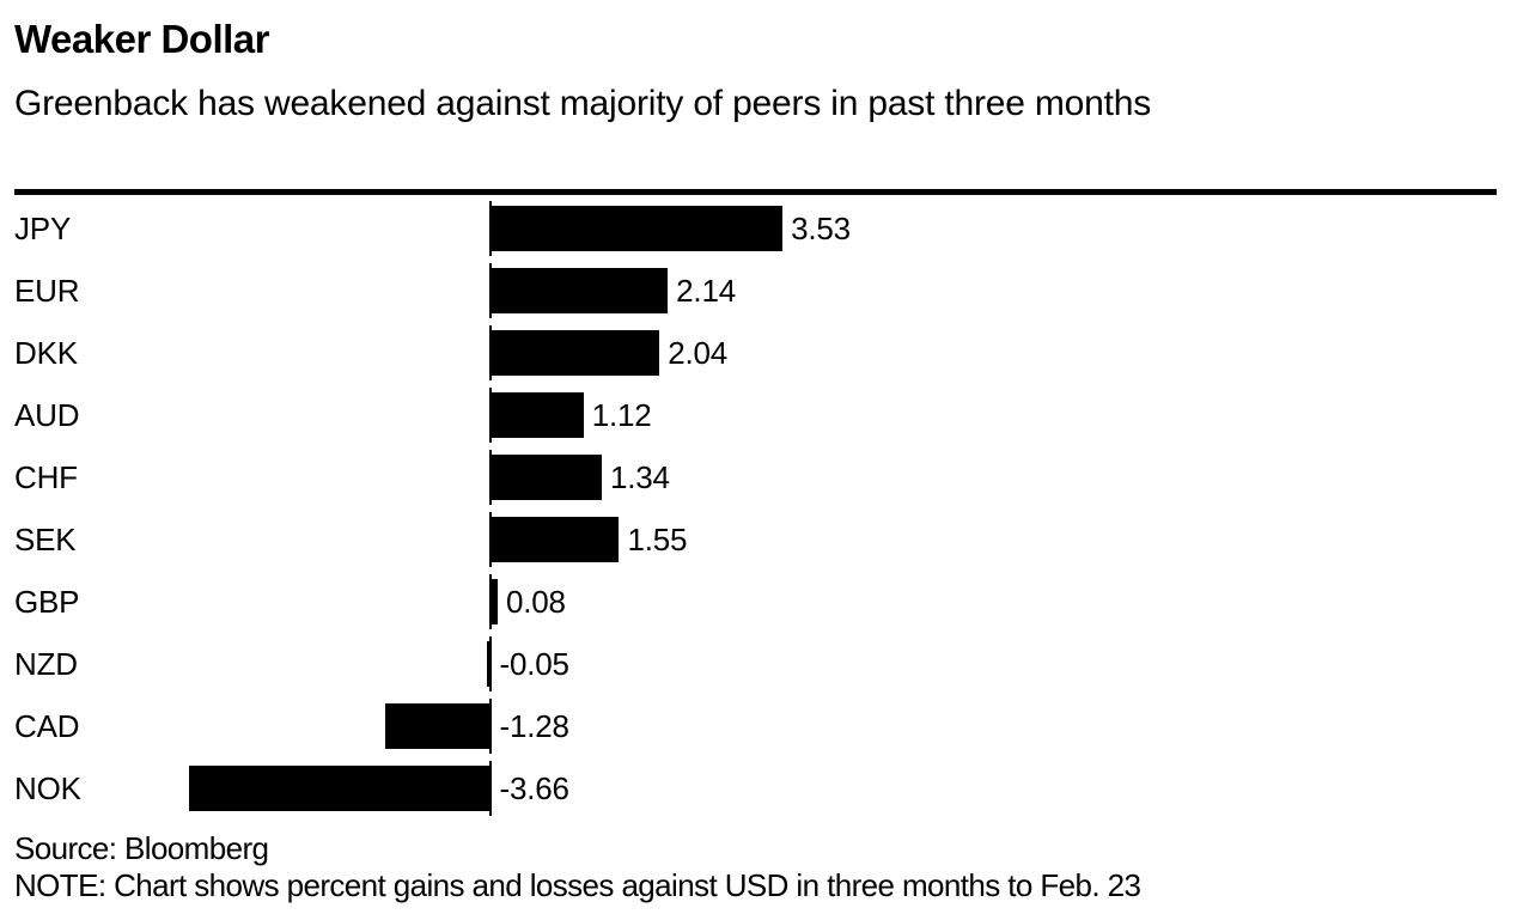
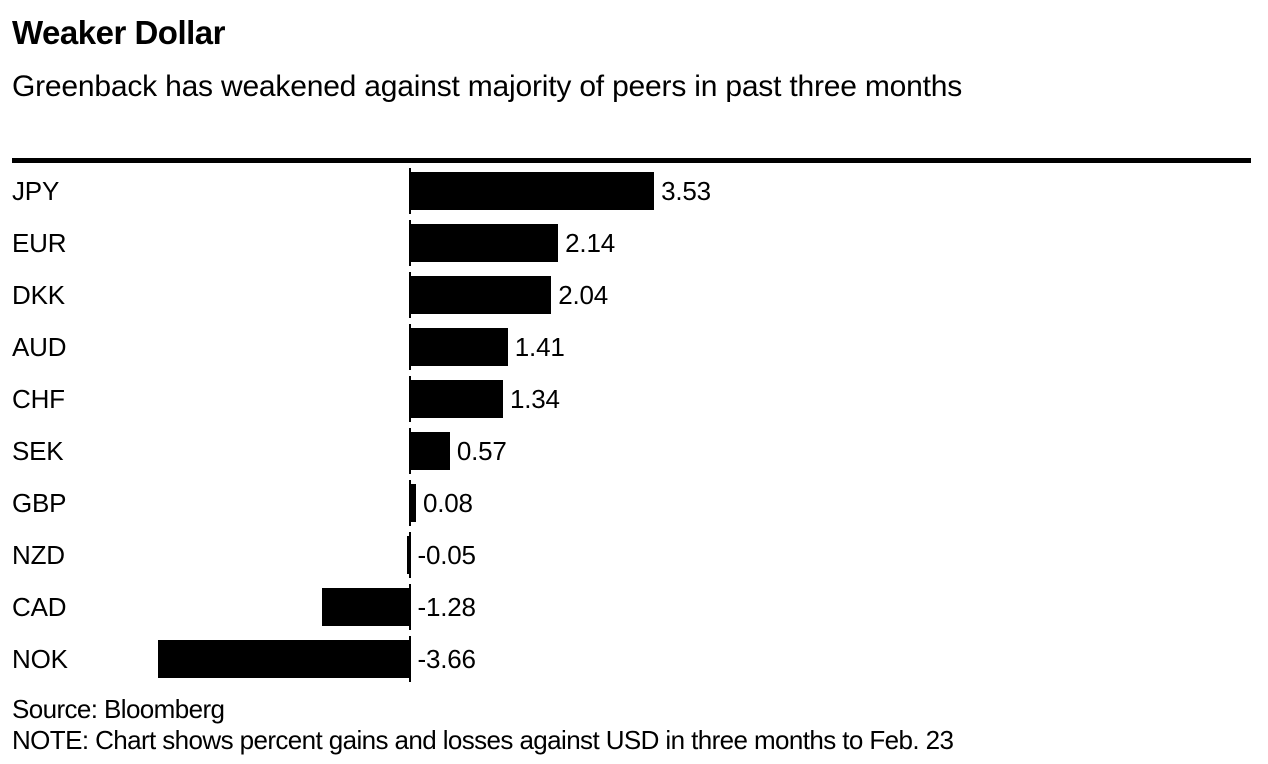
AUD: 1.12 -> 1.41
SEK: 1.55 -> 0.57
